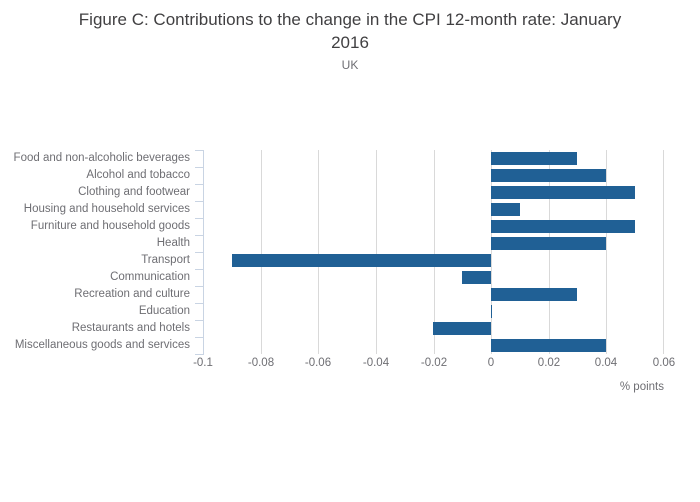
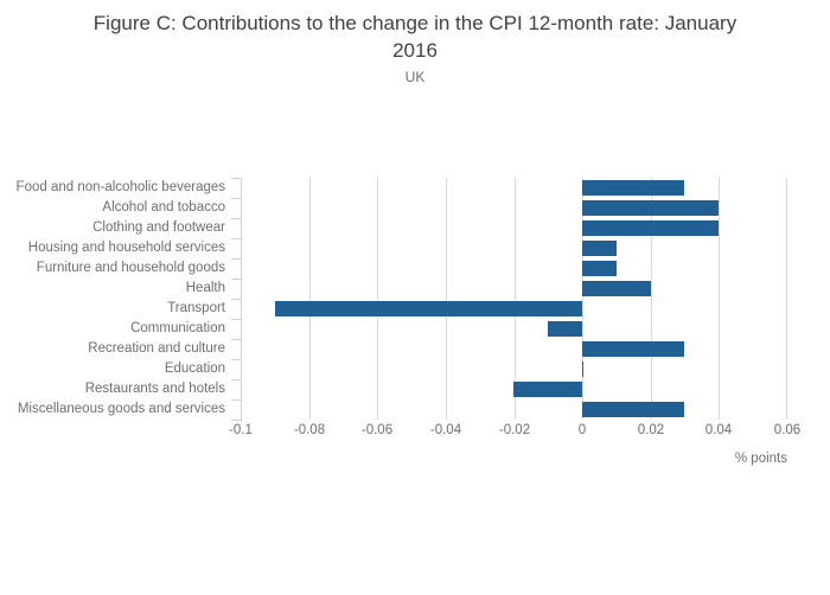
Clothing and footwear: 0.05 -> 0.04
Furniture and household goods: 0.05 -> 0.01
Health: 0.04 -> 0.02
Miscellaneous goods and services: 0.04 -> 0.03
